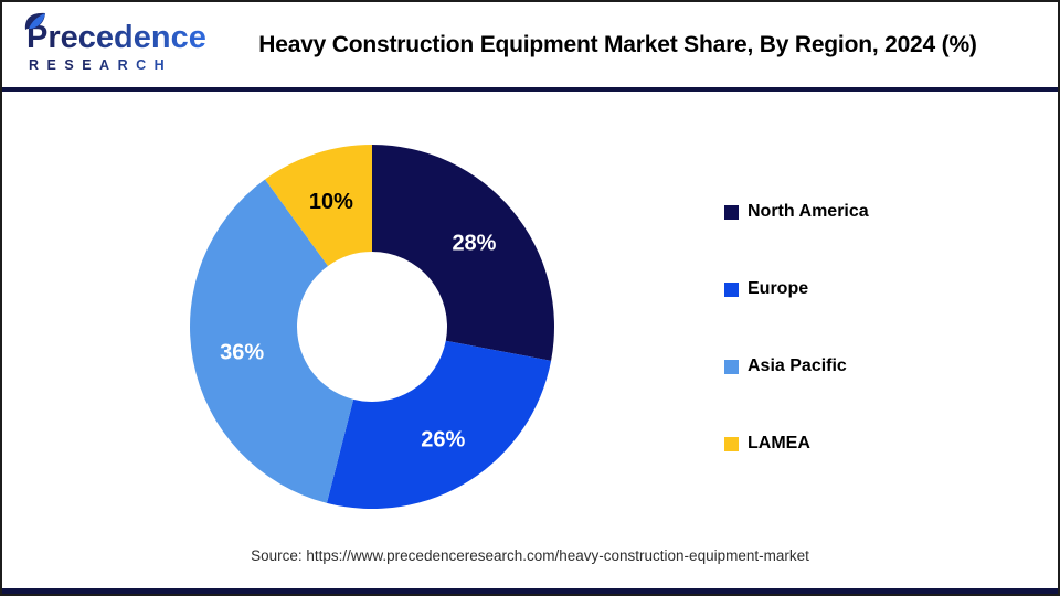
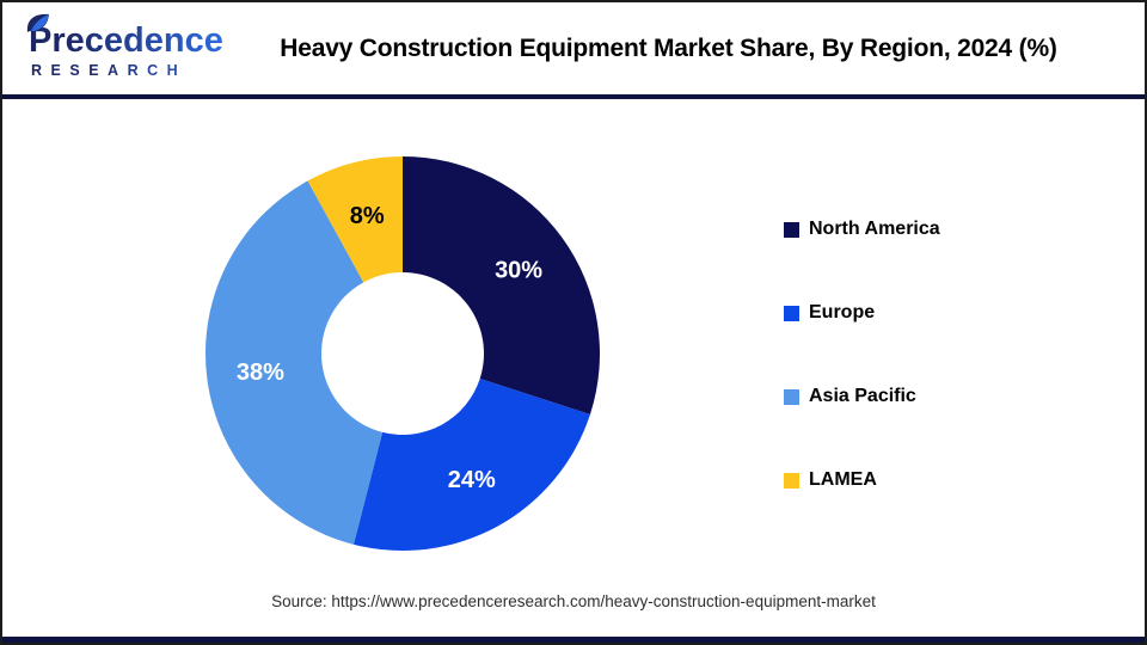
North America: 28% -> 30%
Europe: 26% -> 24%
Asia Pacific: 36% -> 38%
LAMEA: 10% -> 8%
